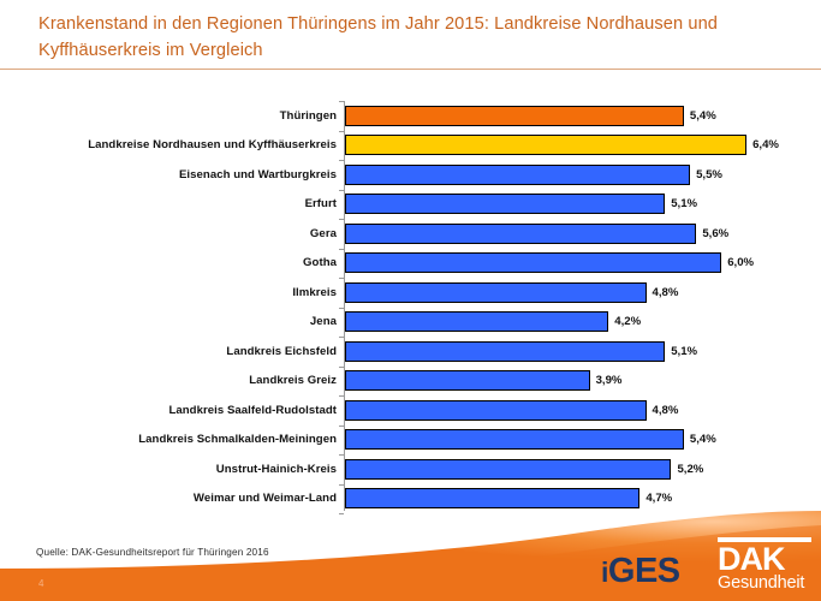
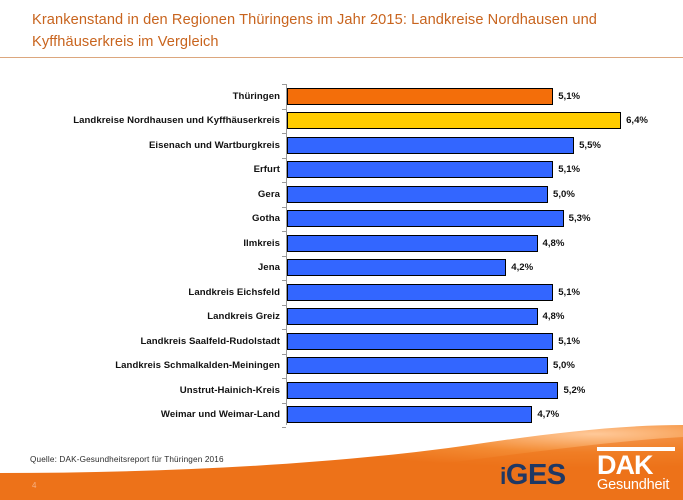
Thüringen: 5,4% -> 5,1%
Gera: 5,6% -> 5,0%
Gotha: 6,0% -> 5,3%
Landkreis Greiz: 3,9% -> 4,8%
Landkreis Saalfeld-Rudolstadt: 4,8% -> 5,1%
Landkreis Schmalkalden-Meiningen: 5,4% -> 5,0%
